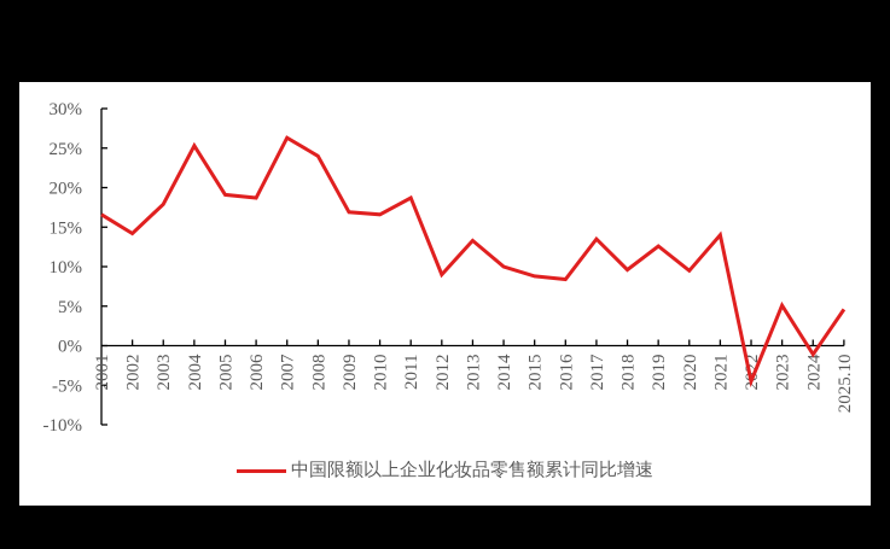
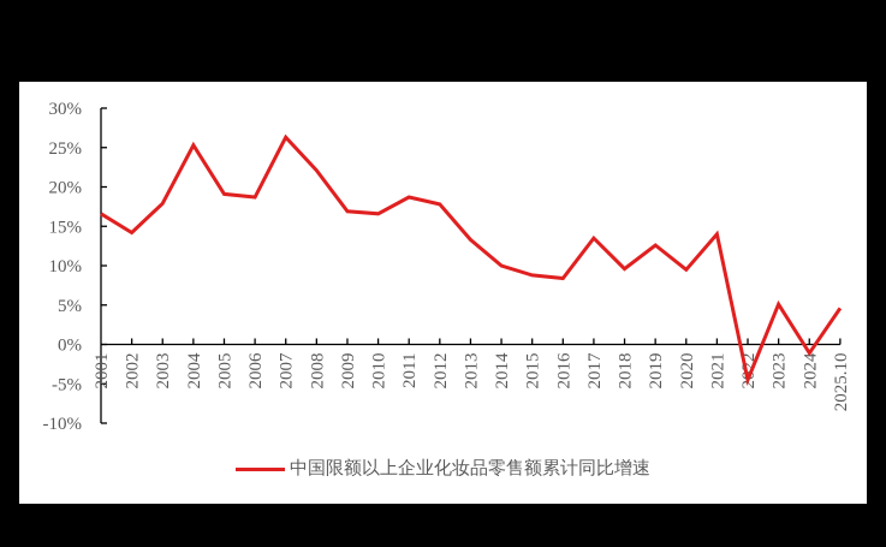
2008: 24% -> 22%
2012: 9% -> 18%
